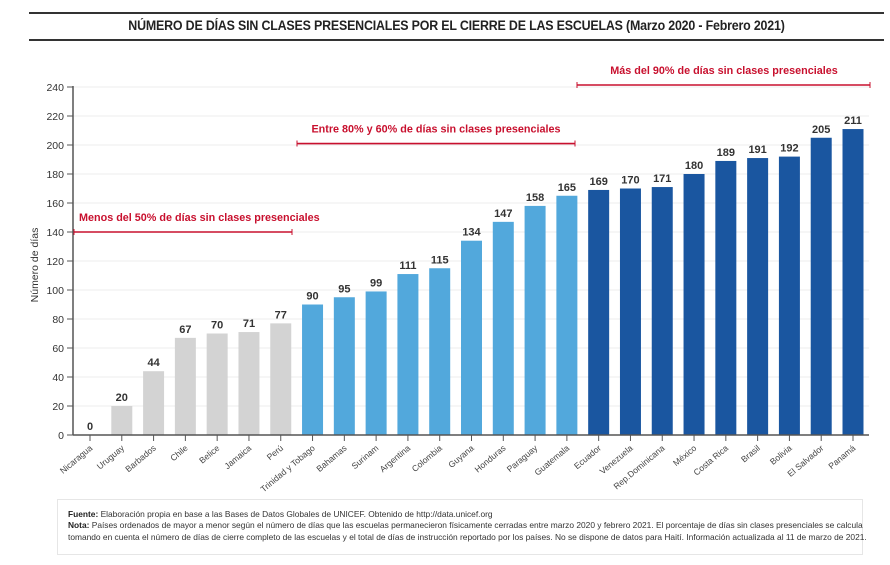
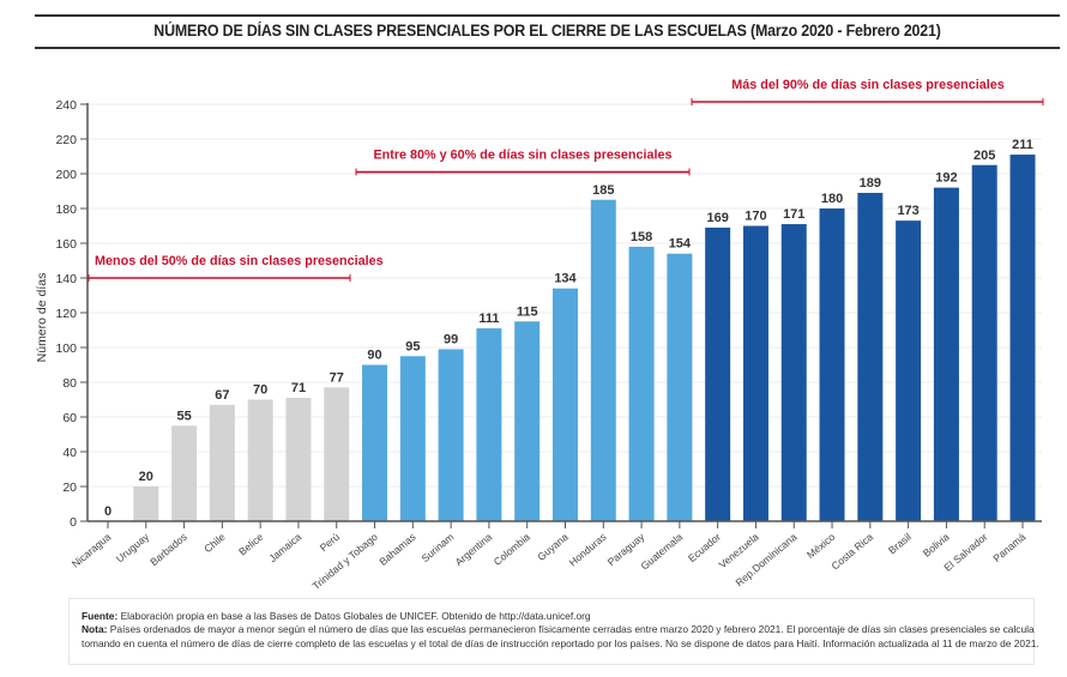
Barbados: 44 -> 55
Honduras: 147 -> 185
Guatemala: 165 -> 154
Brasil: 191 -> 173
